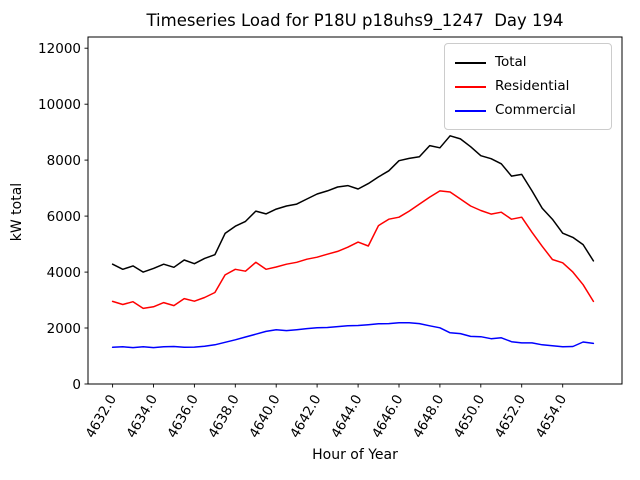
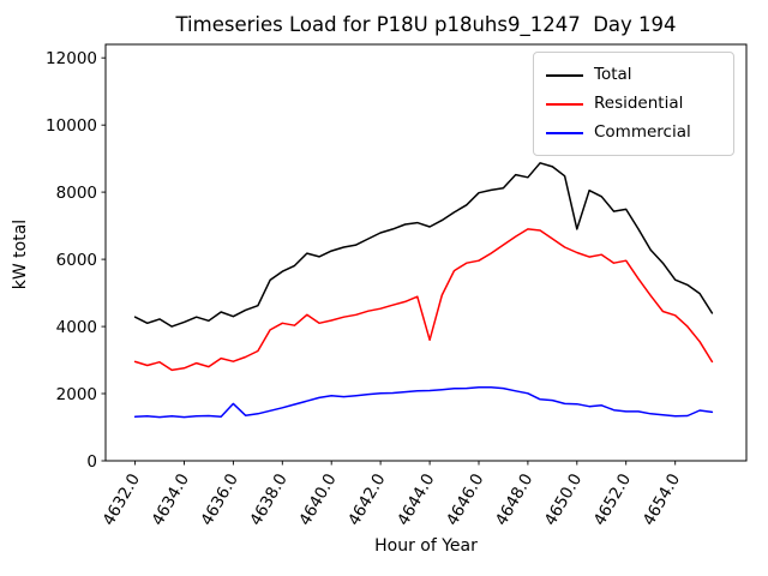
Commercial/4636.0: 1300 -> 1700
Residential/4644.0: 5100 -> 3600
Total/4650.0: 8200 -> 6900
